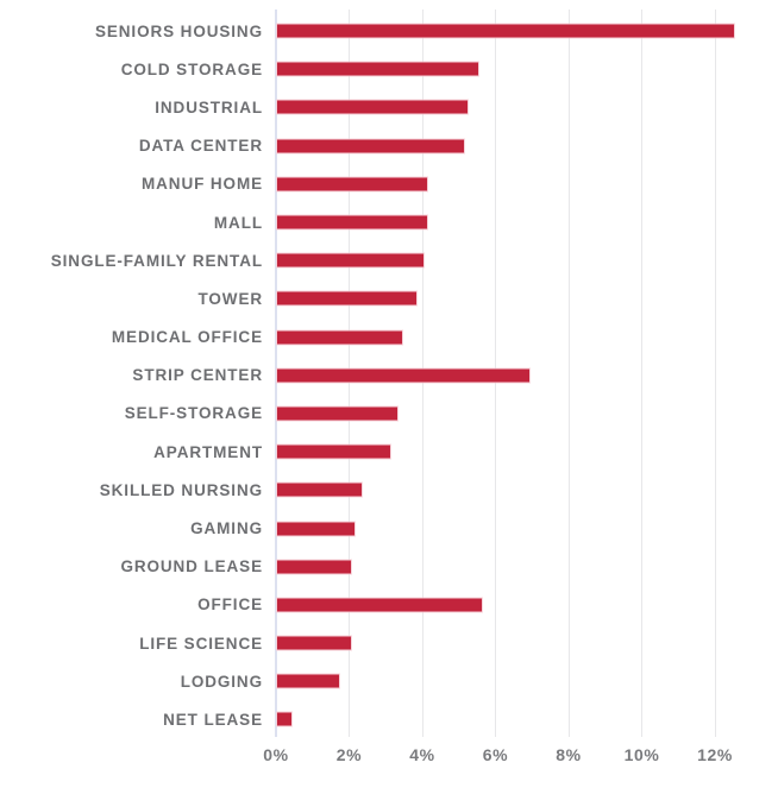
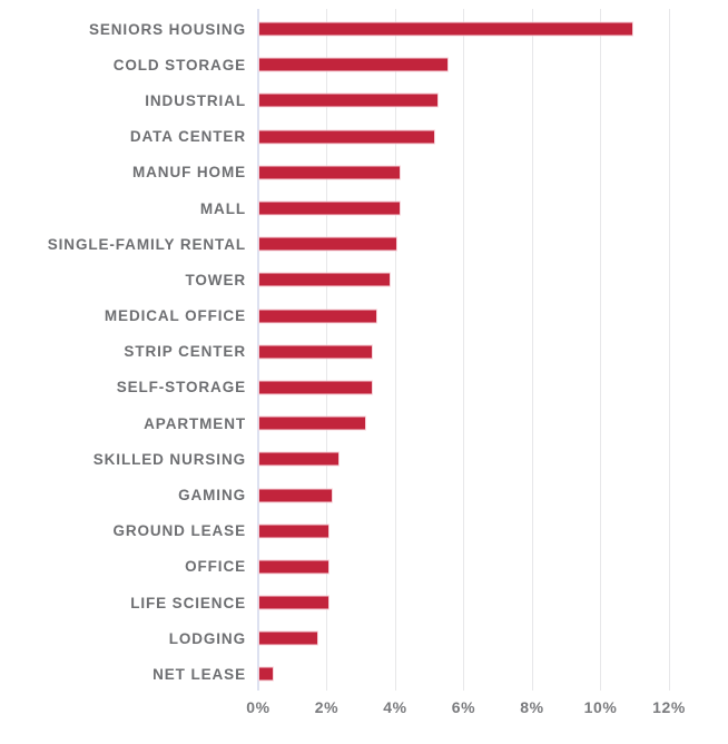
SENIORS HOUSING: 12.5% -> 10.9%
STRIP CENTER: 6.9% -> 3.3%
OFFICE: 5.6% -> 2.0%
